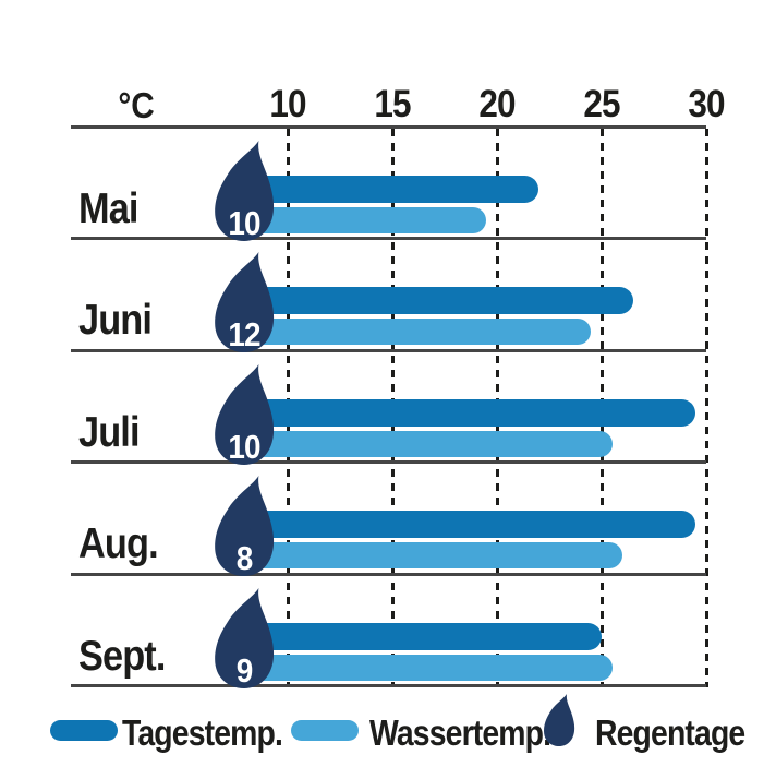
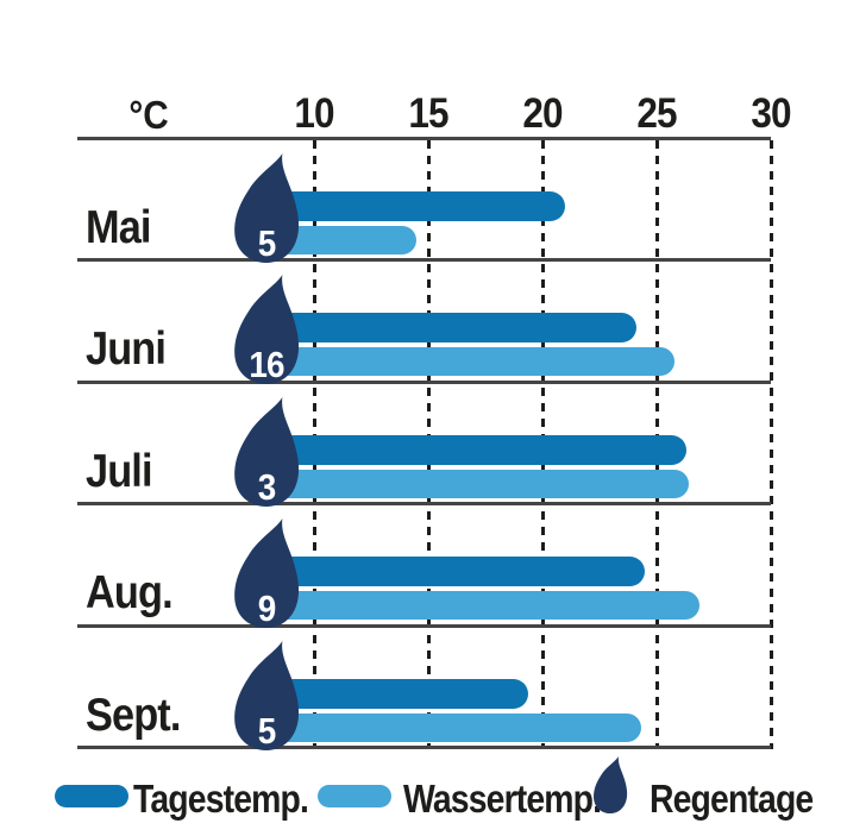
Tagestemp./Mai: 22.0 -> 21.0
Wassertemp./Mai: 19.5 -> 14.5
Regentage/Mai: 10 -> 5
Tagestemp./Juni: 26.5 -> 24.1
Wassertemp./Juni: 24.5 -> 25.8
Regentage/Juni: 12 -> 16
Tagestemp./Juli: 29.5 -> 26.3
Wassertemp./Juli: 25.5 -> 26.4
Regentage/Juli: 10 -> 3
Tagestemp./Aug.: 29.5 -> 24.5
Wassertemp./Aug.: 26.0 -> 26.9
Regentage/Aug.: 8 -> 9
Tagestemp./Sept.: 25.0 -> 19.4
Wassertemp./Sept.: 25.5 -> 24.3
Regentage/Sept.: 9 -> 5
